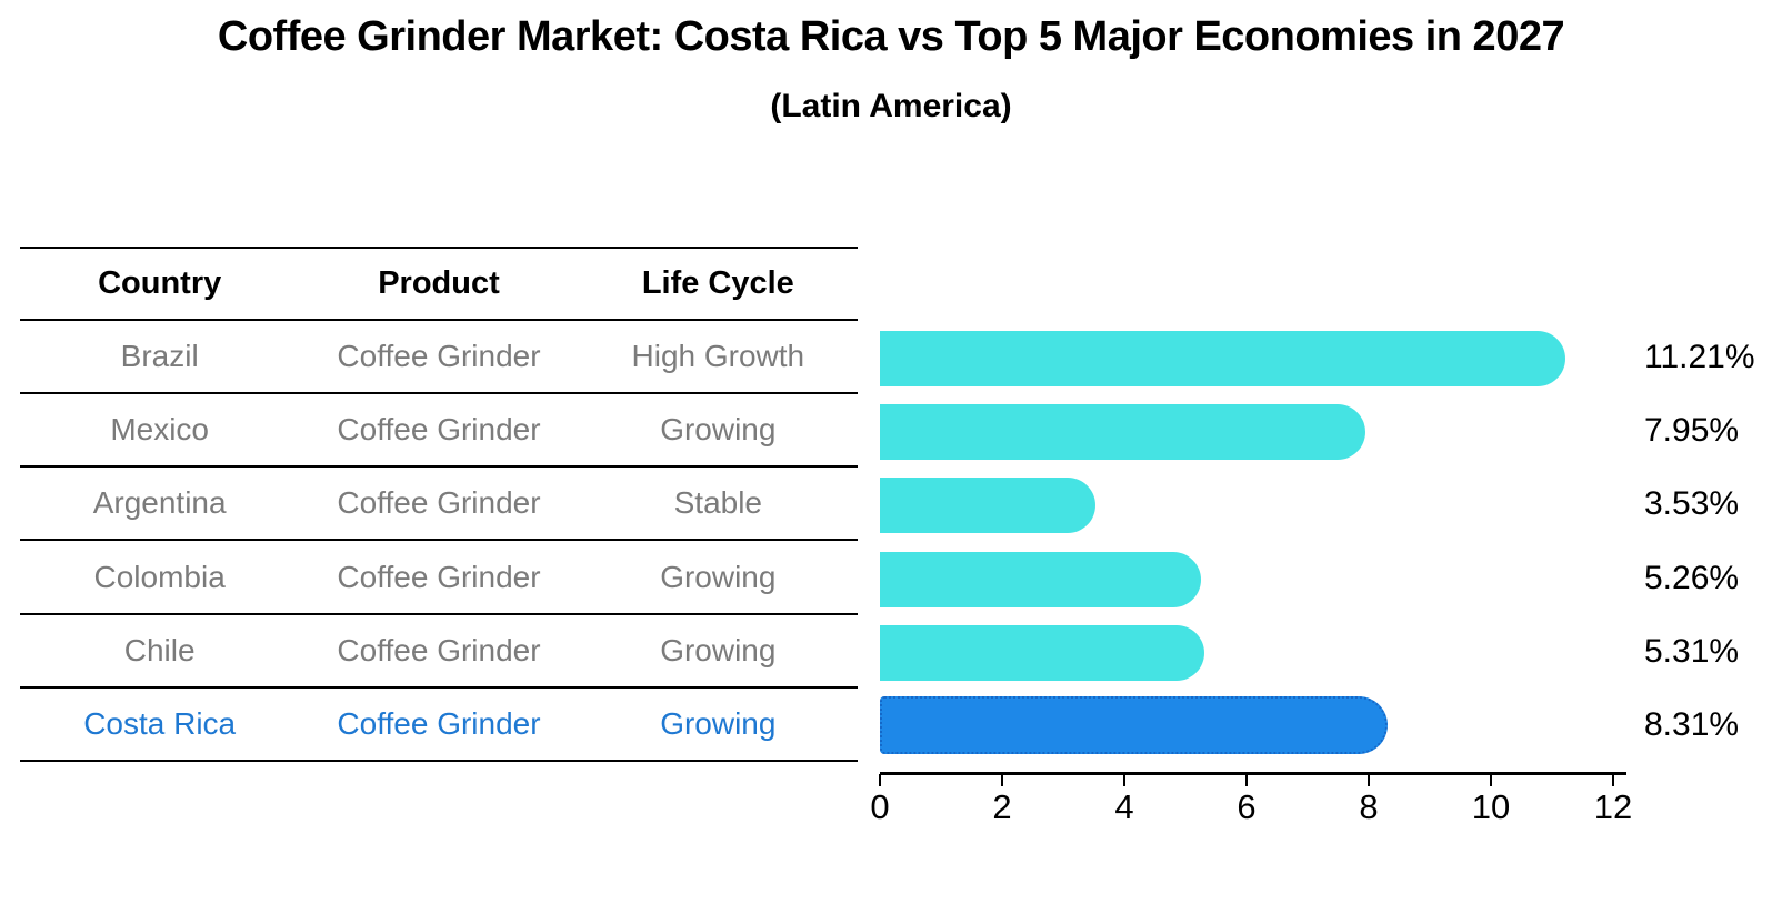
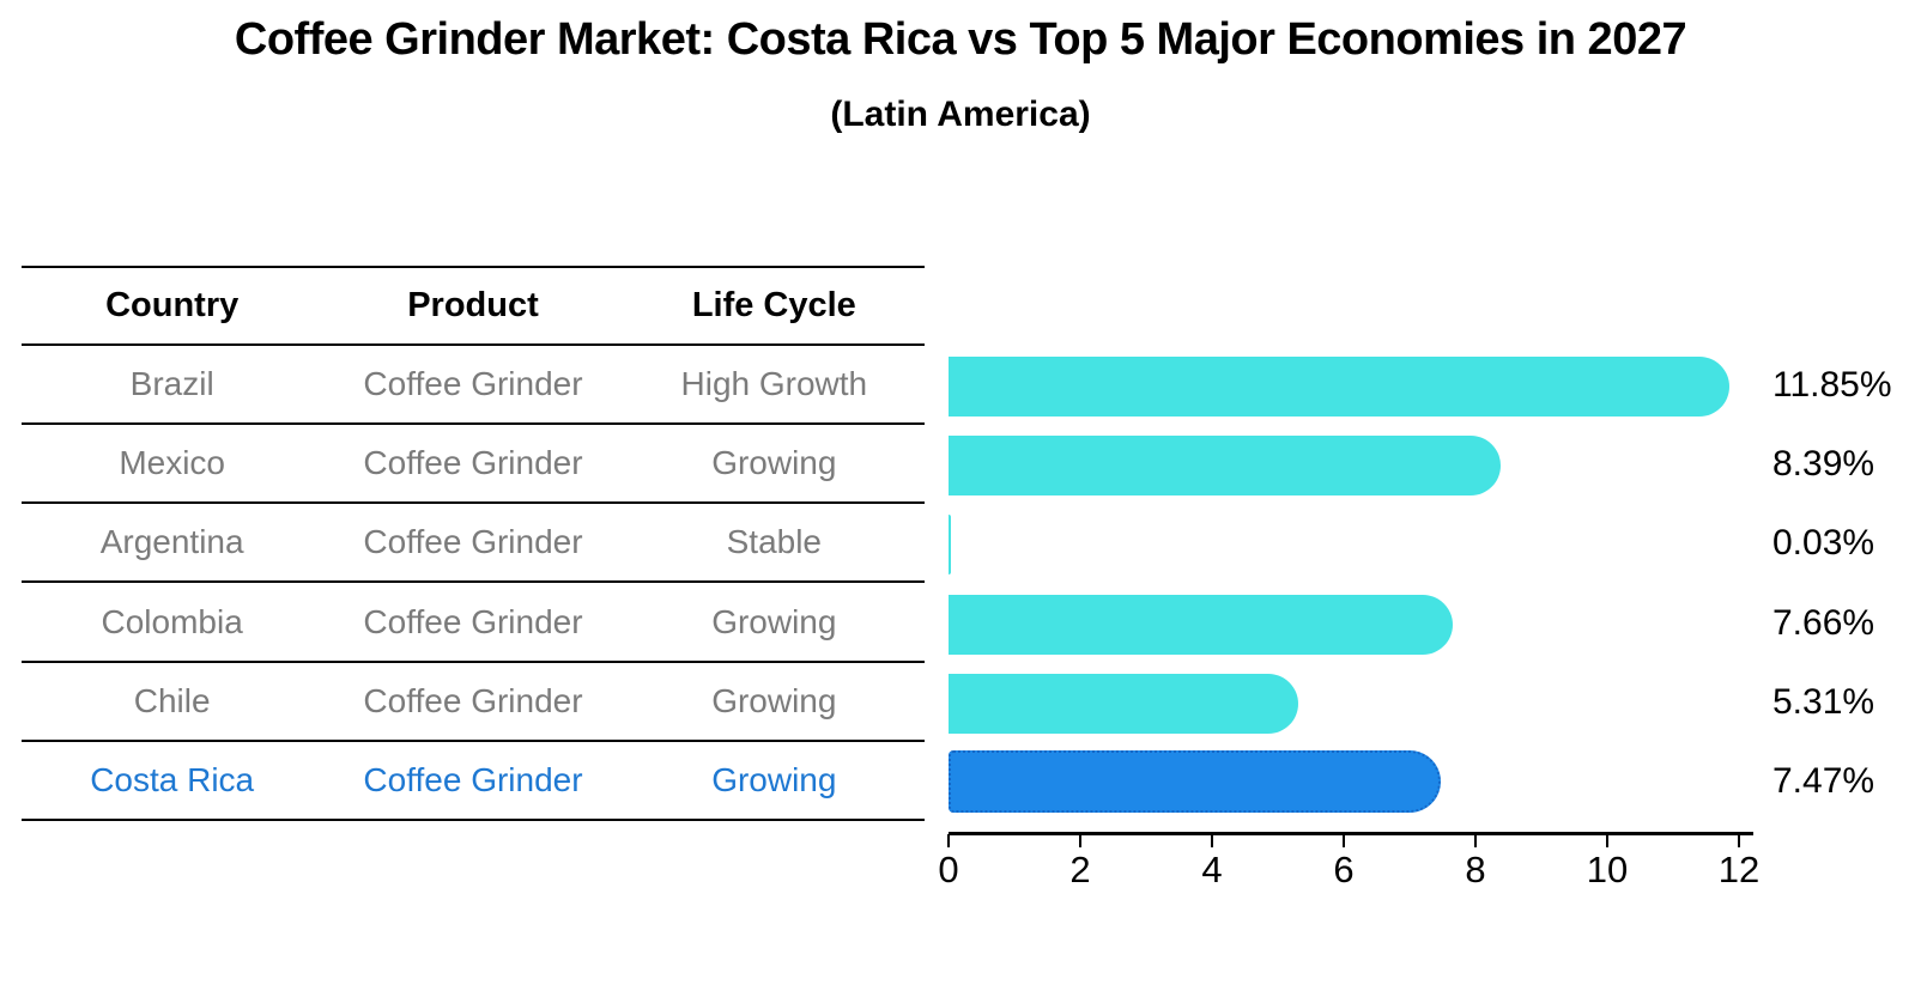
Brazil: 11.21% -> 11.85%
Mexico: 7.95% -> 8.39%
Argentina: 3.53% -> 0.03%
Colombia: 5.26% -> 7.66%
Costa Rica: 8.31% -> 7.47%
